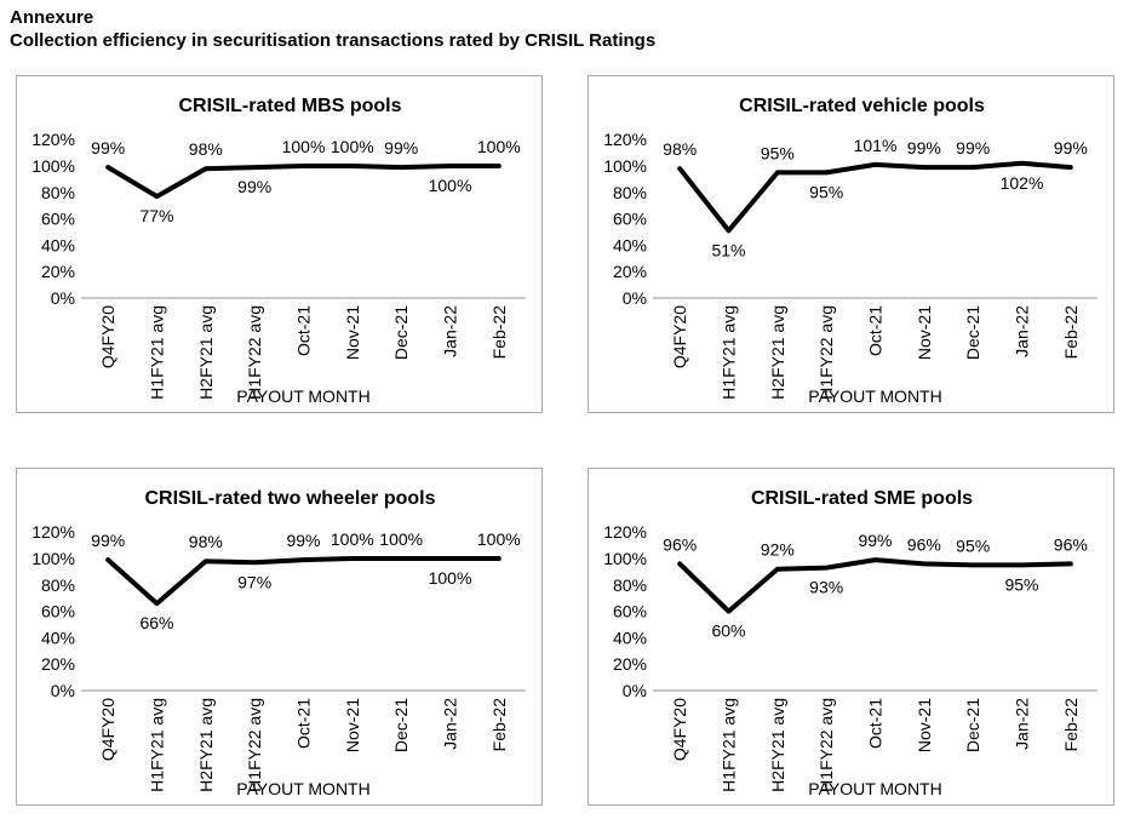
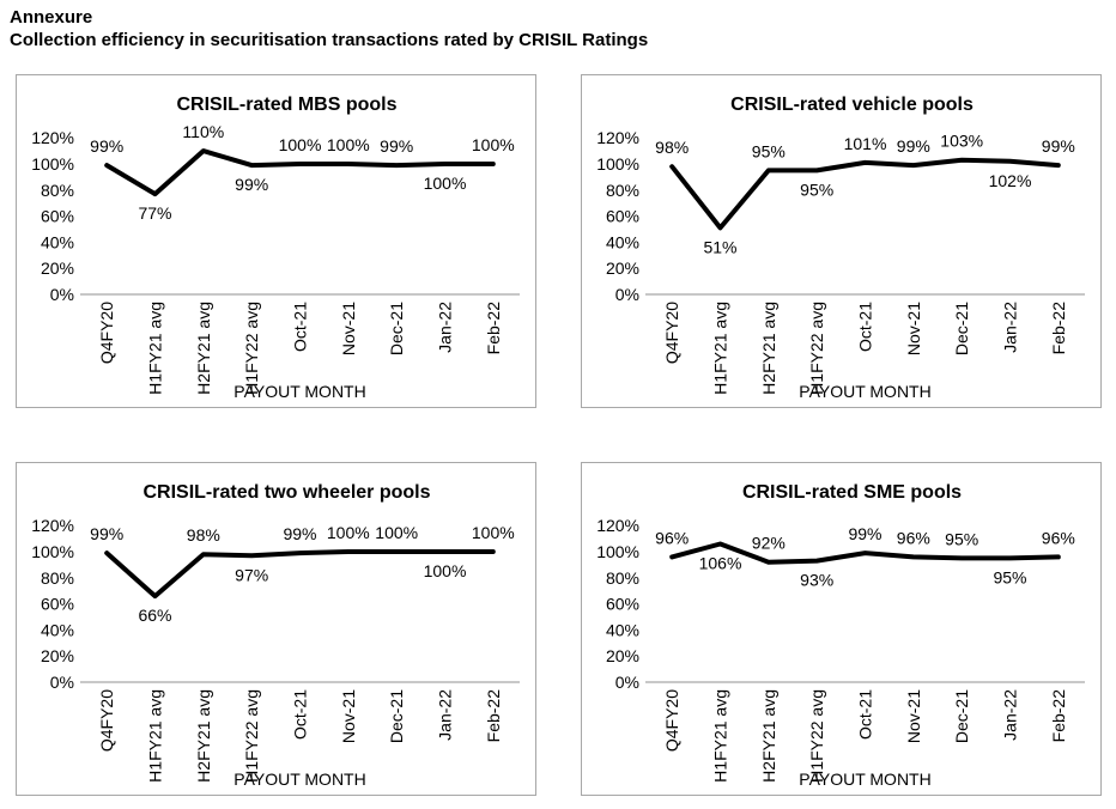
CRISIL-rated MBS pools/H2FY21 avg: 98% -> 110%
CRISIL-rated vehicle pools/Dec-21: 99% -> 103%
CRISIL-rated SME pools/H1FY21 avg: 60% -> 106%
